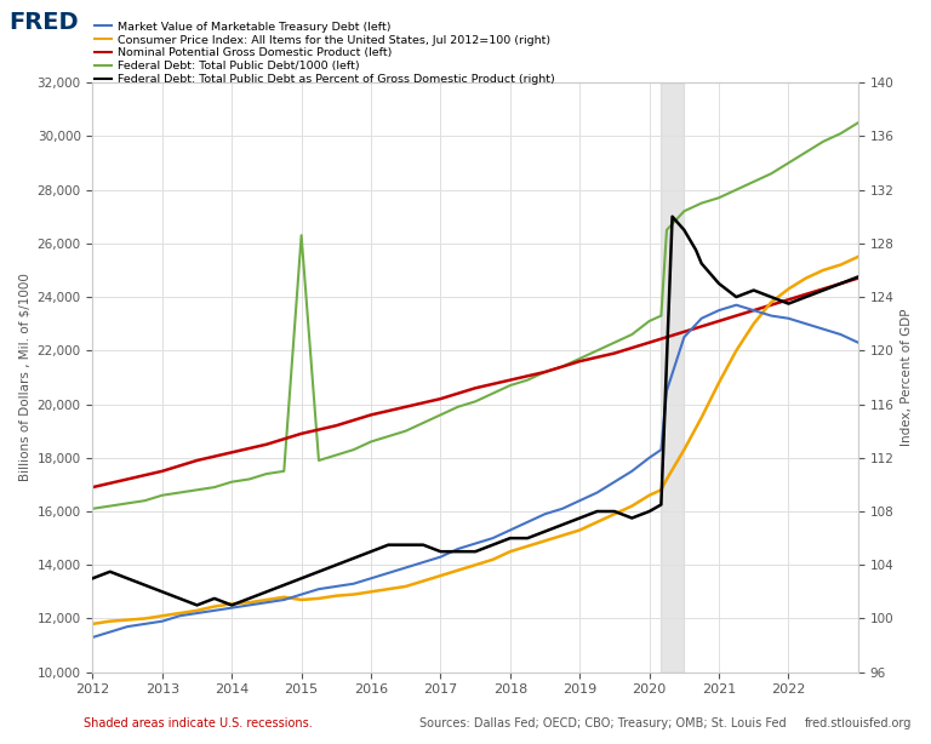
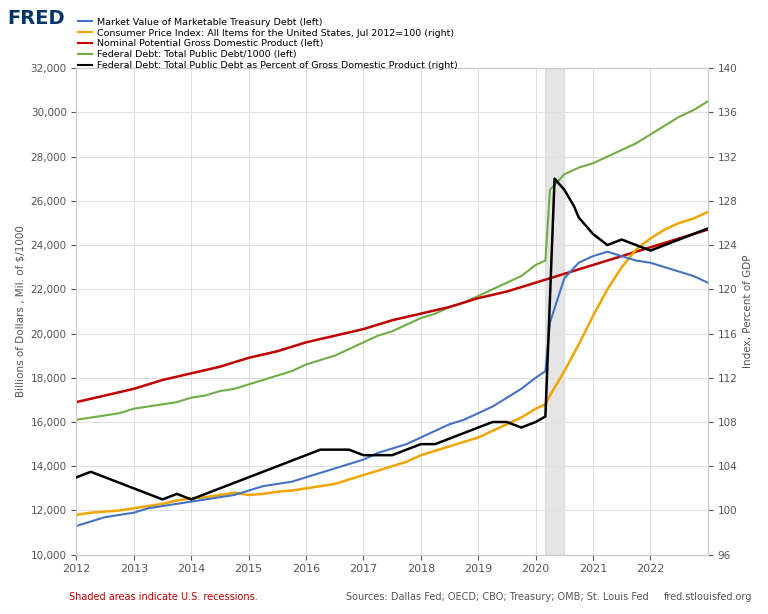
Federal Debt: Total Public Debt/1000 (left)/2015: 26,300 -> 17,700
